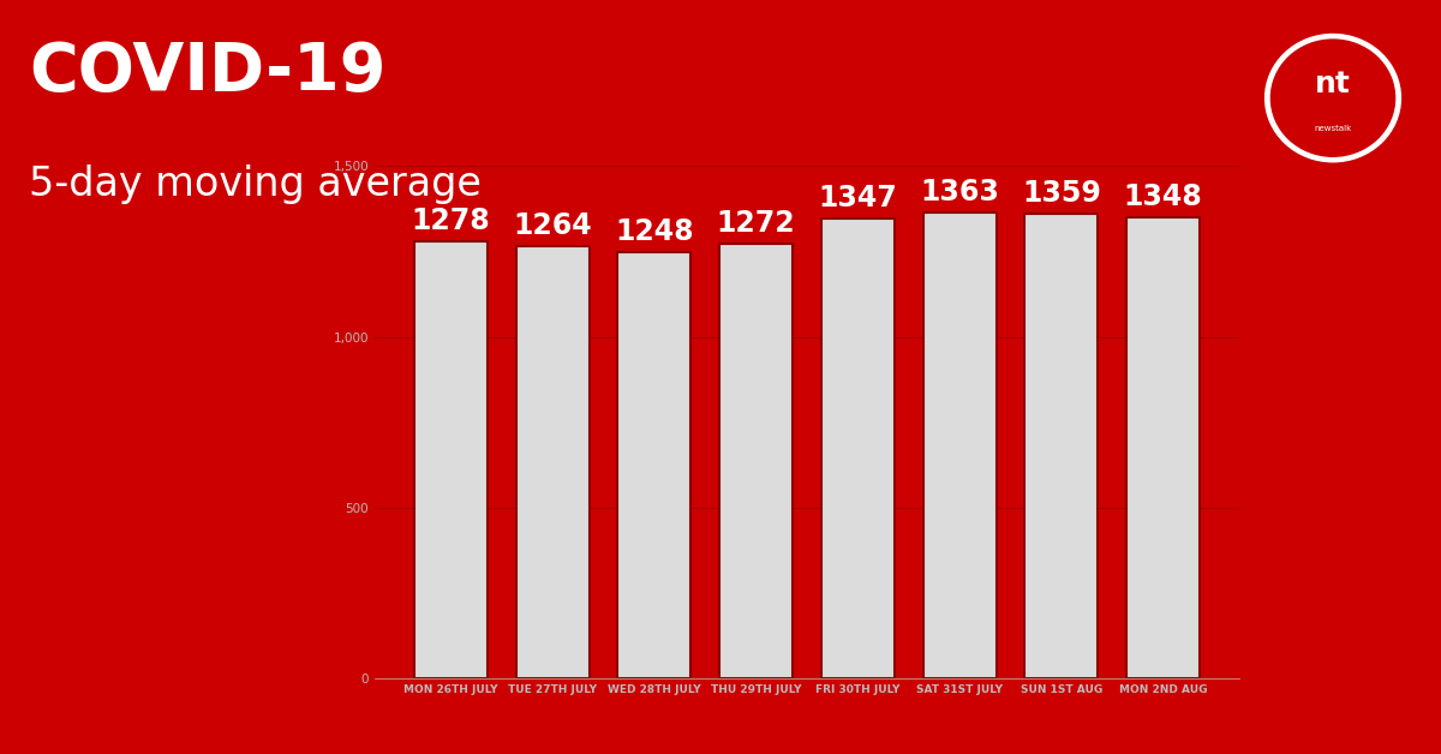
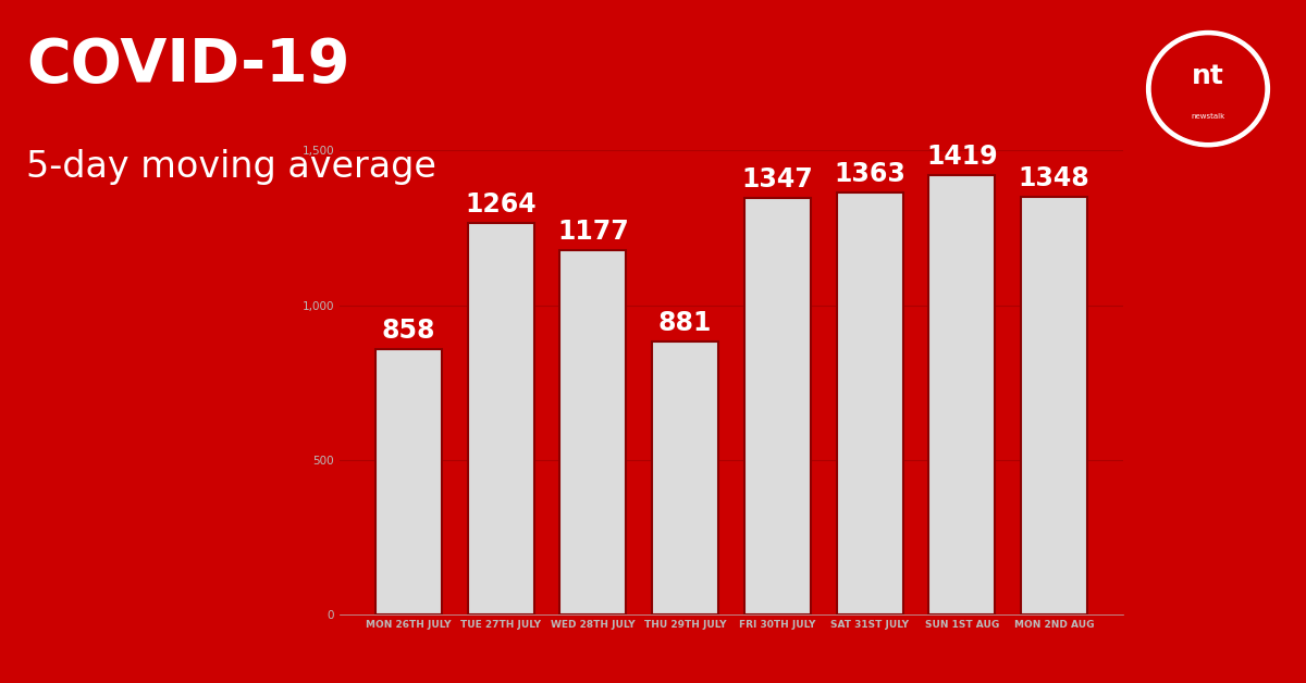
MON 26TH JULY: 1278 -> 858
WED 28TH JULY: 1248 -> 1177
THU 29TH JULY: 1272 -> 881
SUN 1ST AUG: 1359 -> 1419
